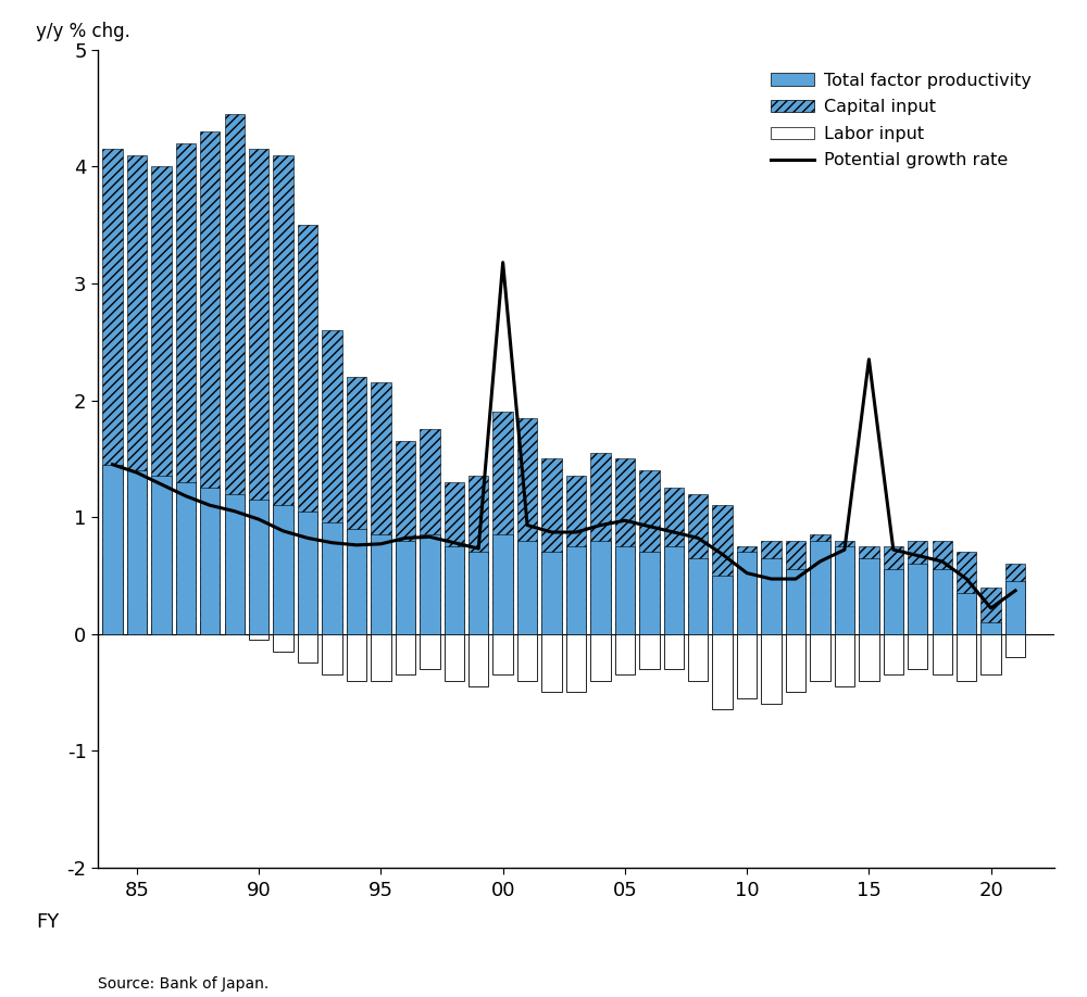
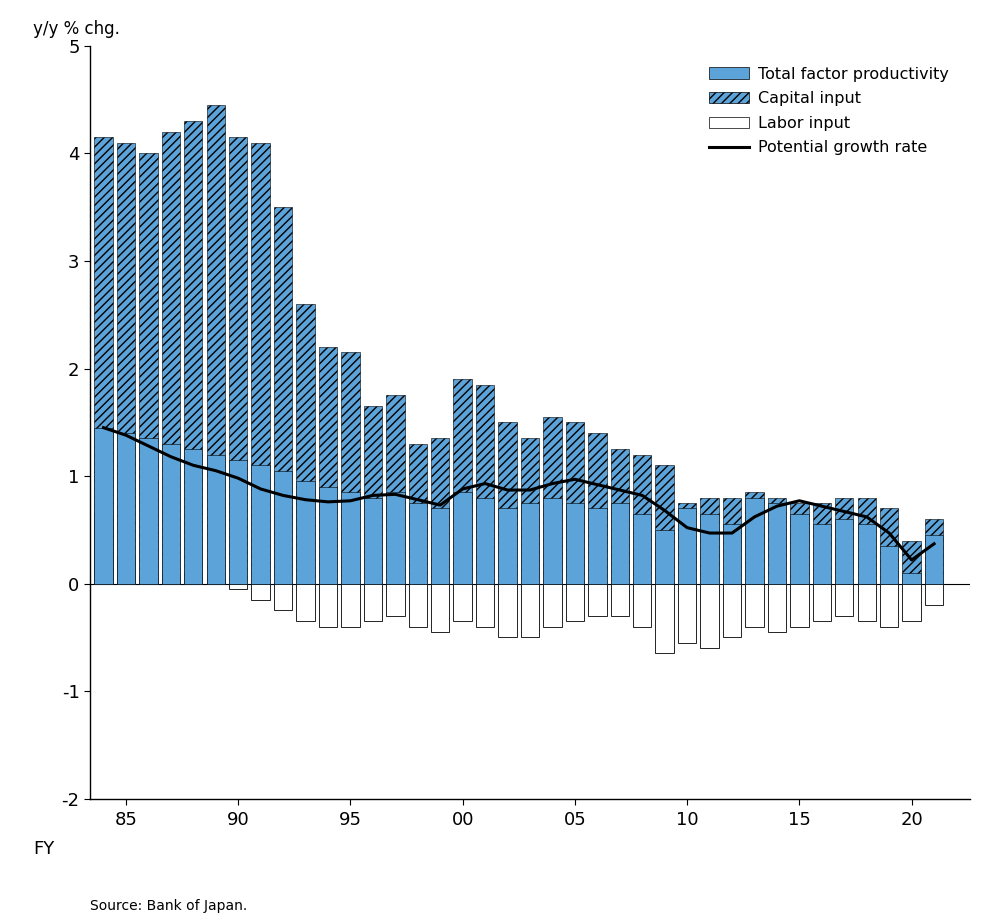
Potential growth rate/00: 3.18 -> 0.88
Potential growth rate/15: 2.35 -> 0.77
